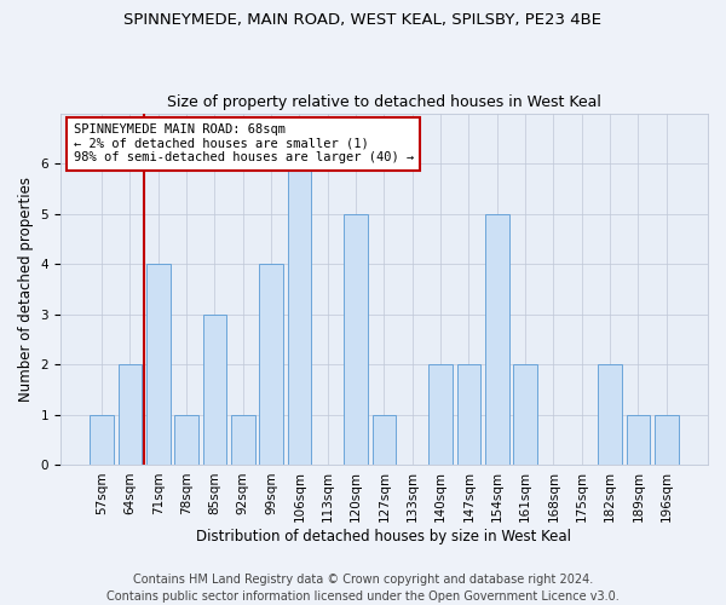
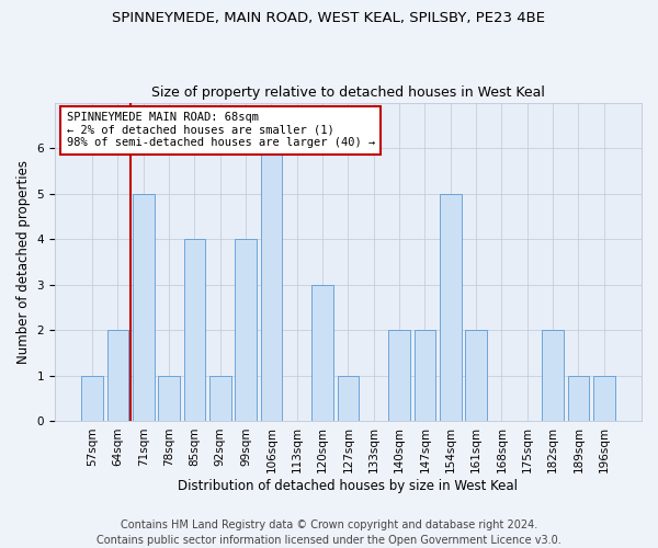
71sqm: 4 -> 5
85sqm: 3 -> 4
120sqm: 5 -> 3
